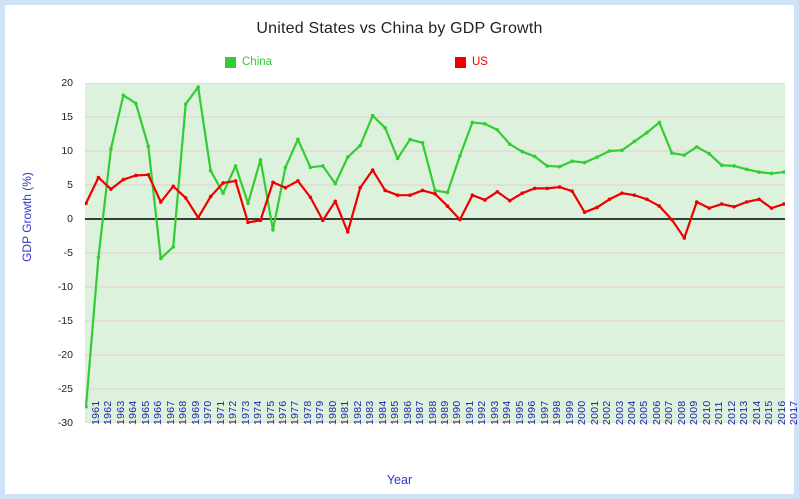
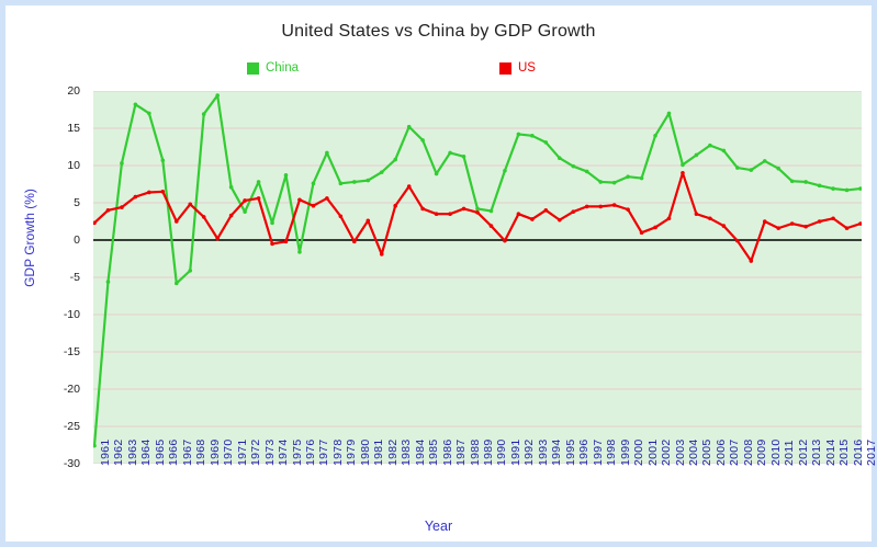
US/1962: 6 -> 4
China/1981: 5 -> 8
China/2002: 9 -> 14
China/2003: 10 -> 17
US/2004: 4 -> 9
China/2007: 14 -> 12
